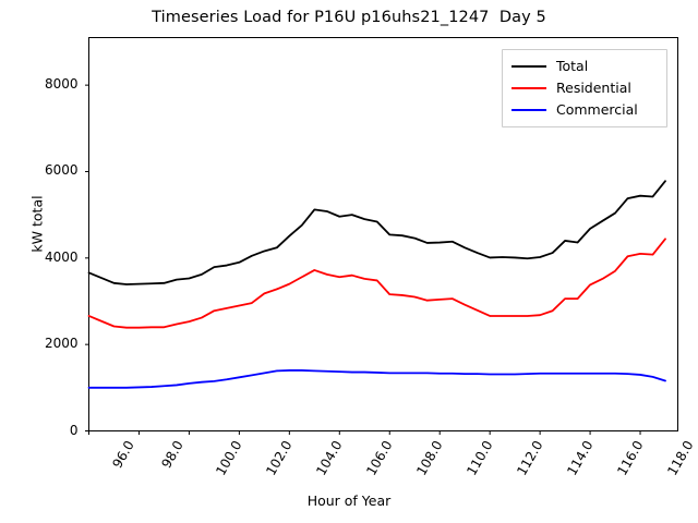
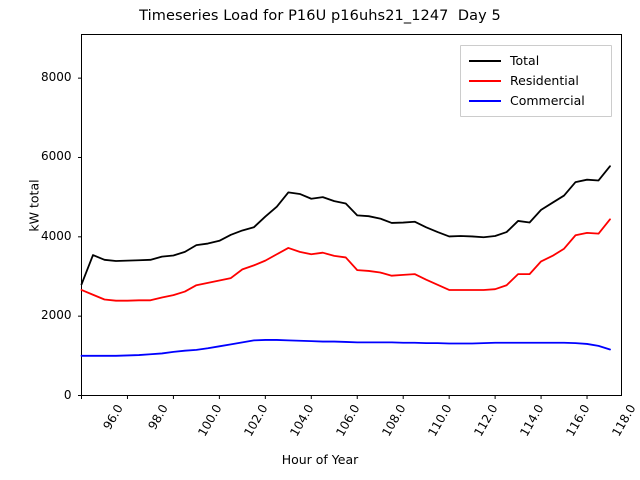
Total/96.0: 3700 -> 2800
